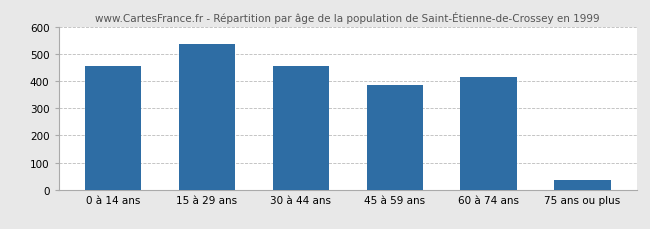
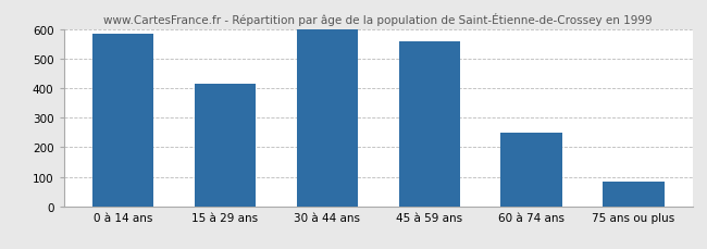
0 à 14 ans: 455 -> 585
15 à 29 ans: 535 -> 415
30 à 44 ans: 455 -> 600
45 à 59 ans: 385 -> 557
60 à 74 ans: 415 -> 251
75 ans ou plus: 35 -> 83
